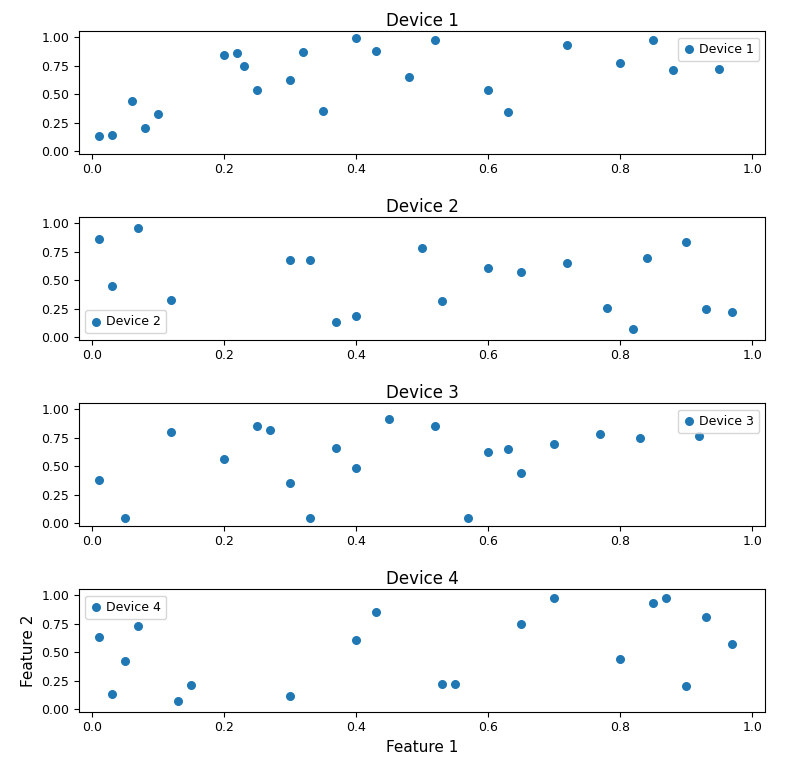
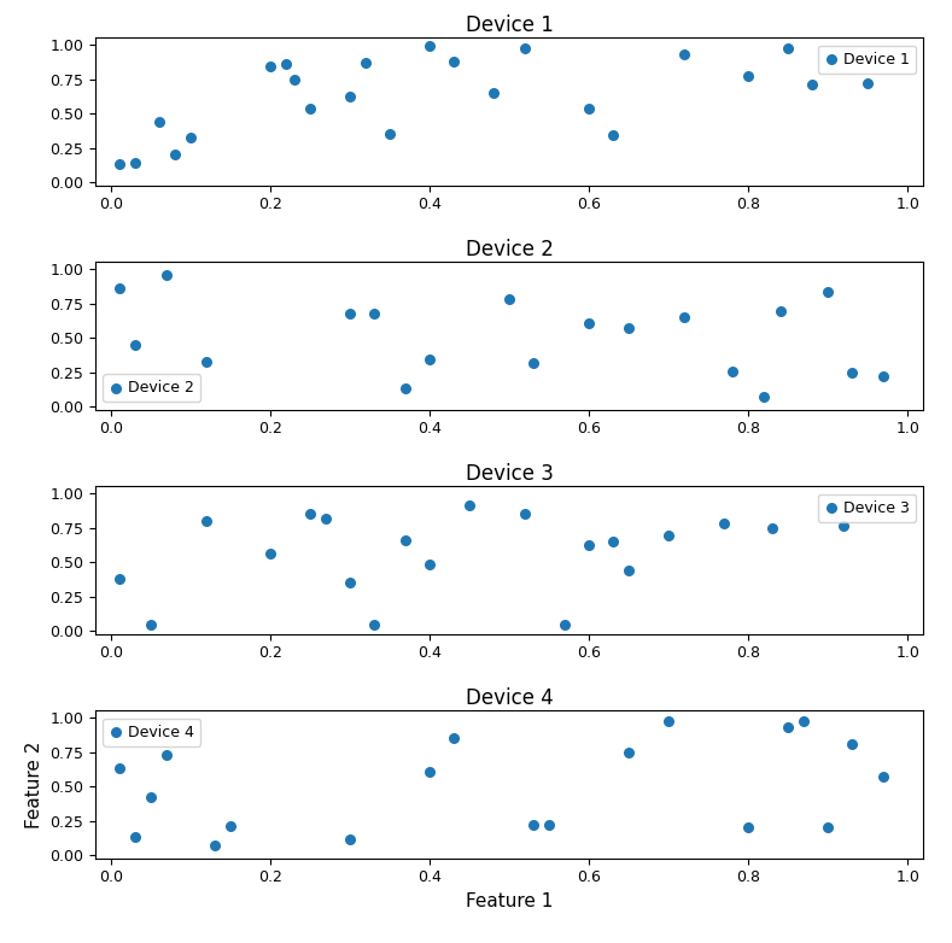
Device 2/0.4: 0.19 -> 0.34
Device 4/0.8: 0.44 -> 0.20
